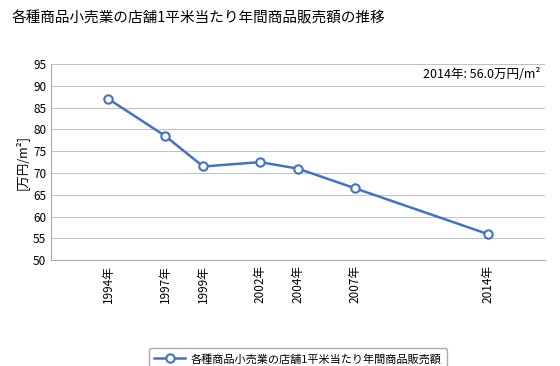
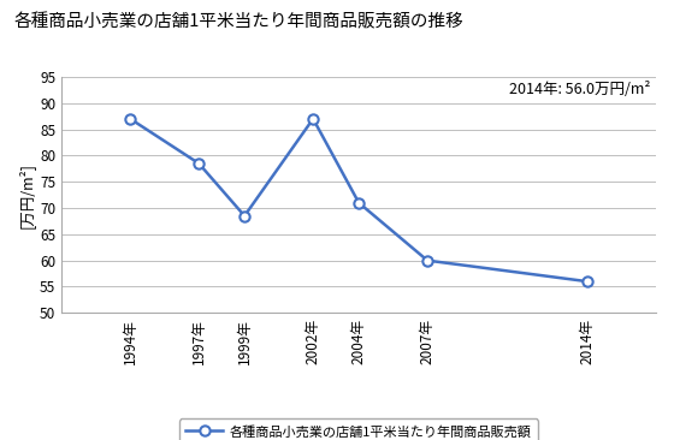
1999年: 71.5 -> 68.5
2002年: 72.5 -> 87.0
2007年: 66.5 -> 60.0
